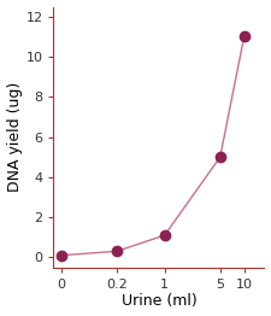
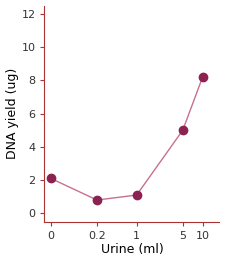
0: 0.1 -> 2.1
0.2: 0.3 -> 0.8
10: 11.0 -> 8.2
